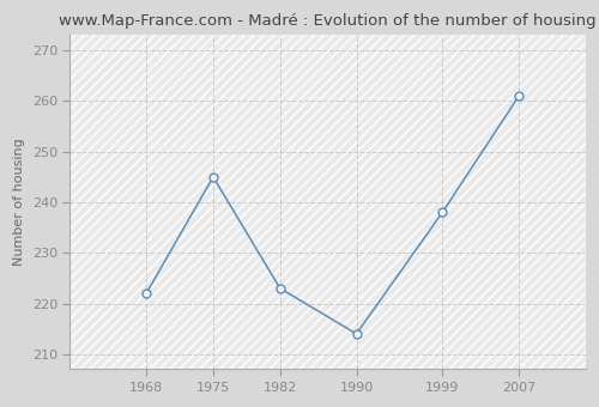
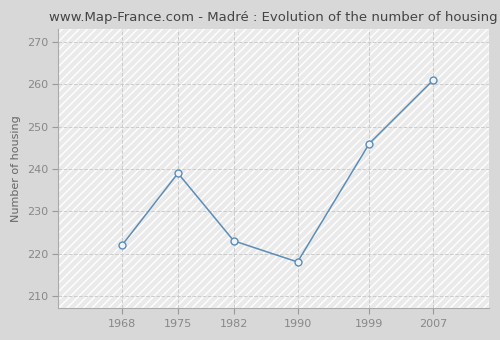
1975: 245 -> 239
1990: 214 -> 218
1999: 238 -> 246
